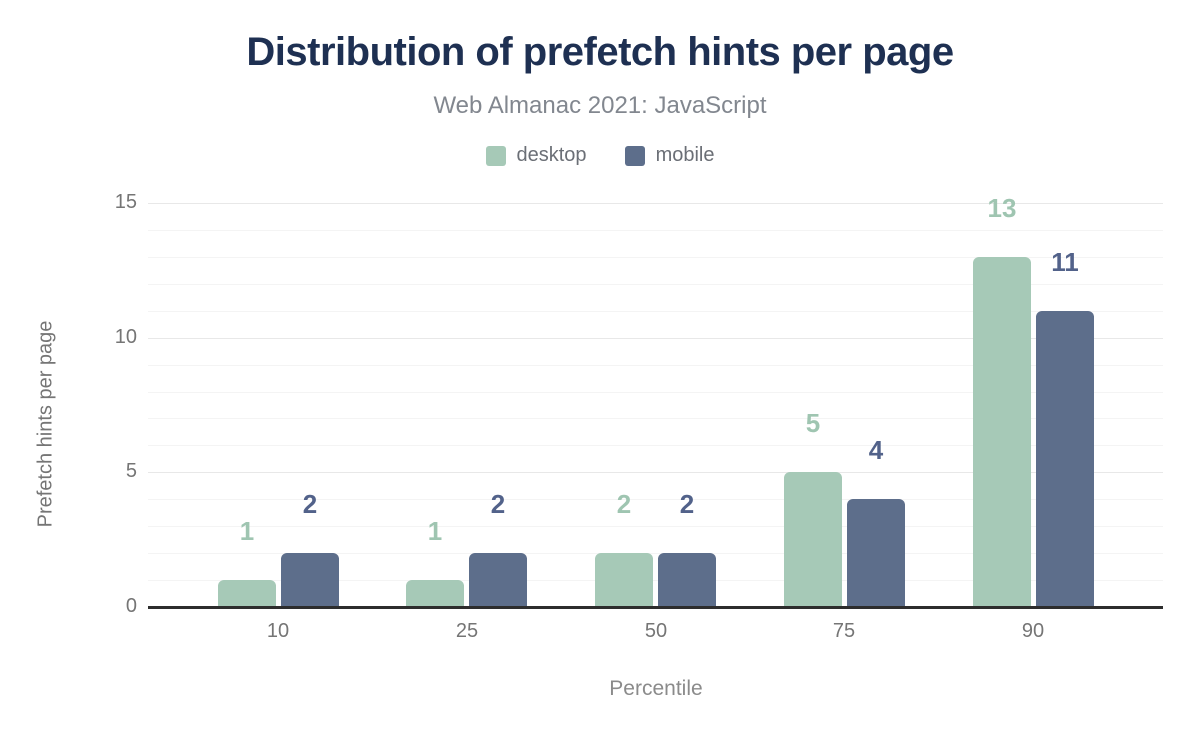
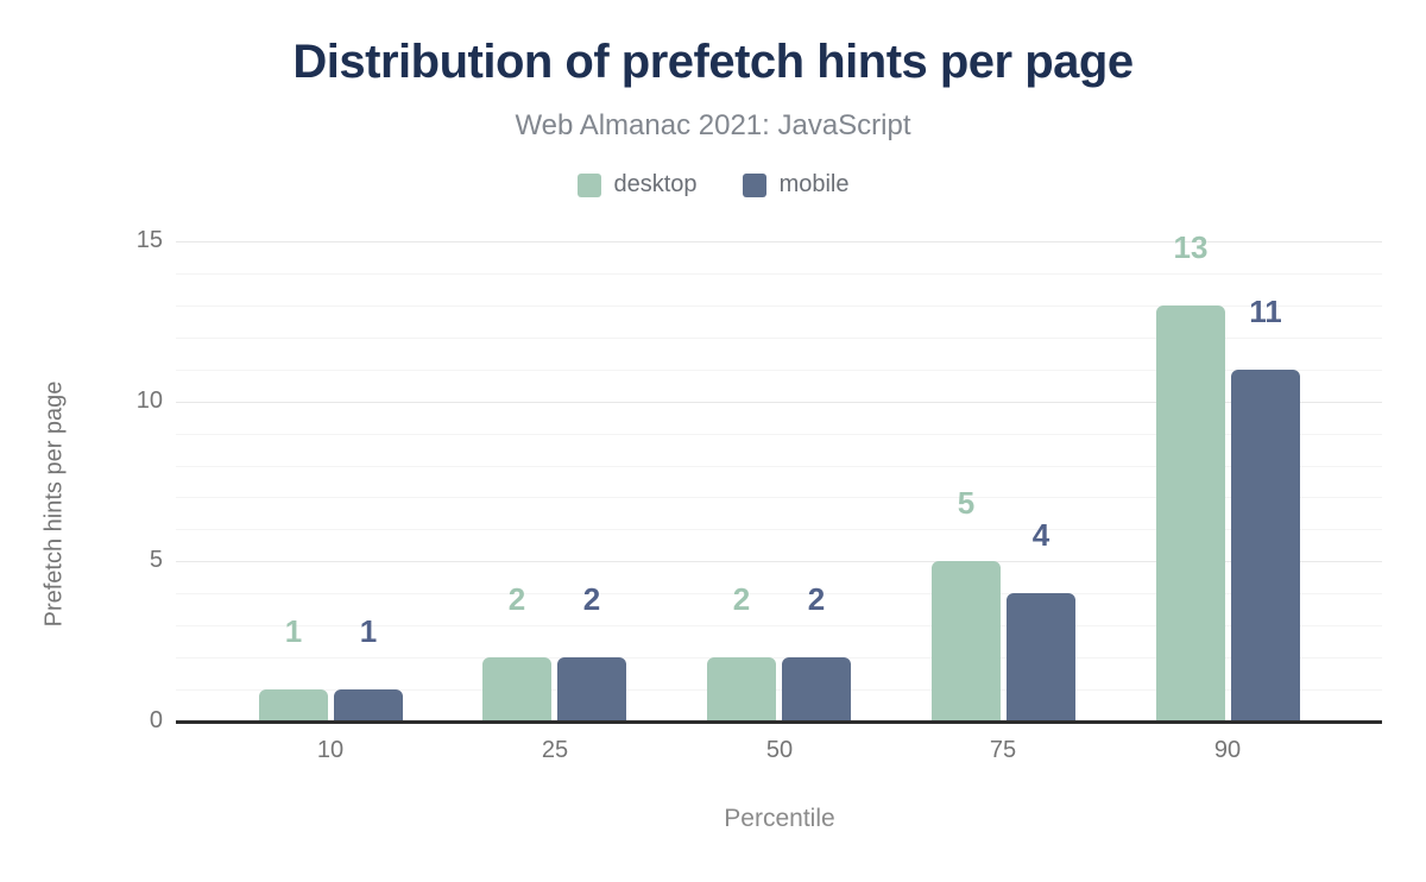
mobile/10: 2 -> 1
desktop/25: 1 -> 2
